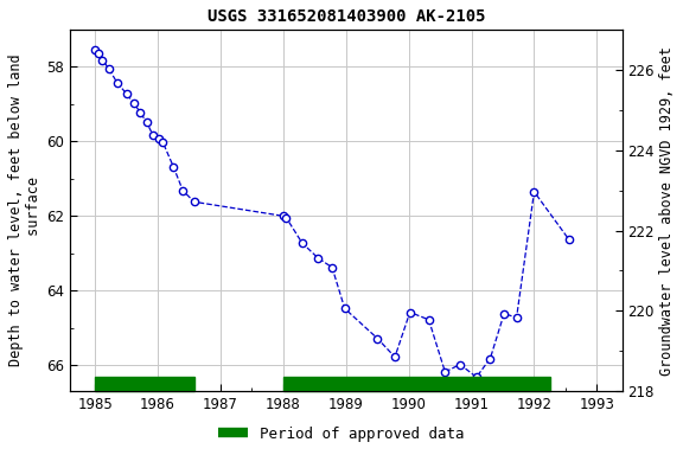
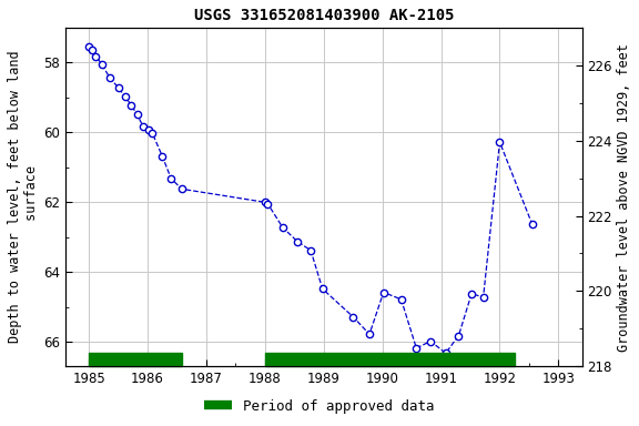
1992: 61.35 -> 60.28
